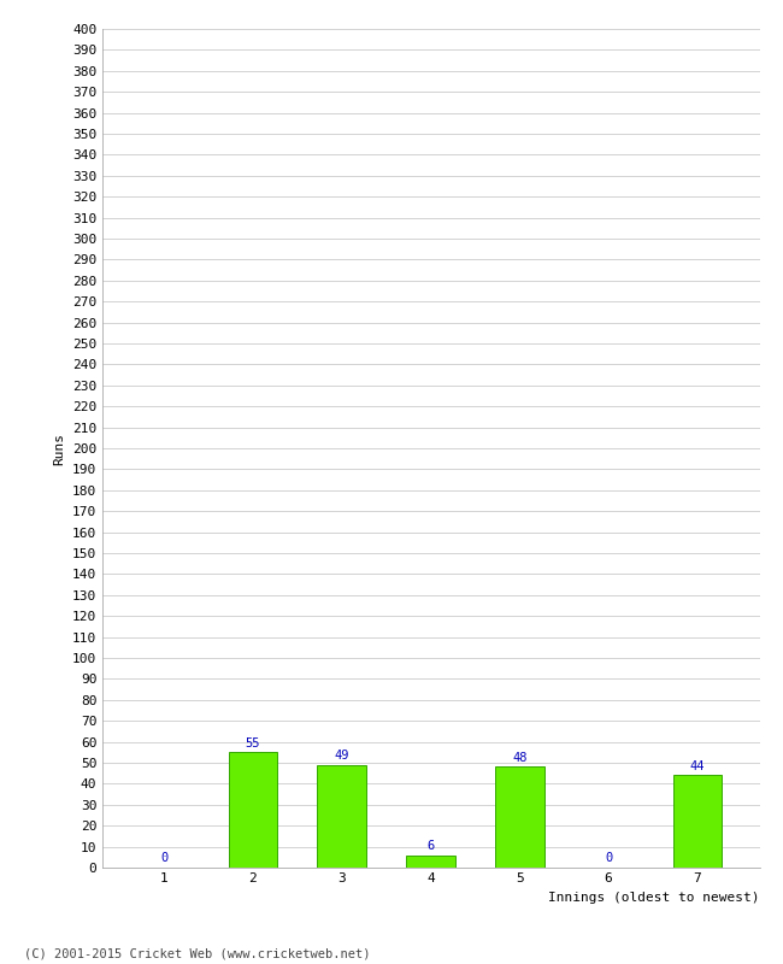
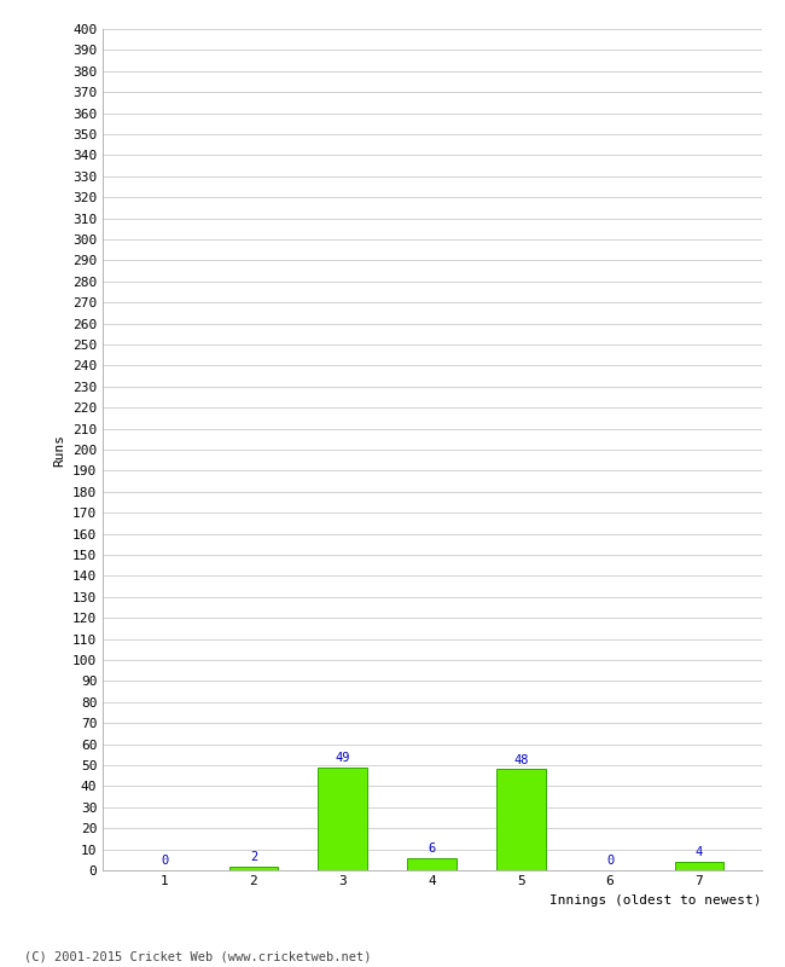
2: 55 -> 2
7: 44 -> 4
